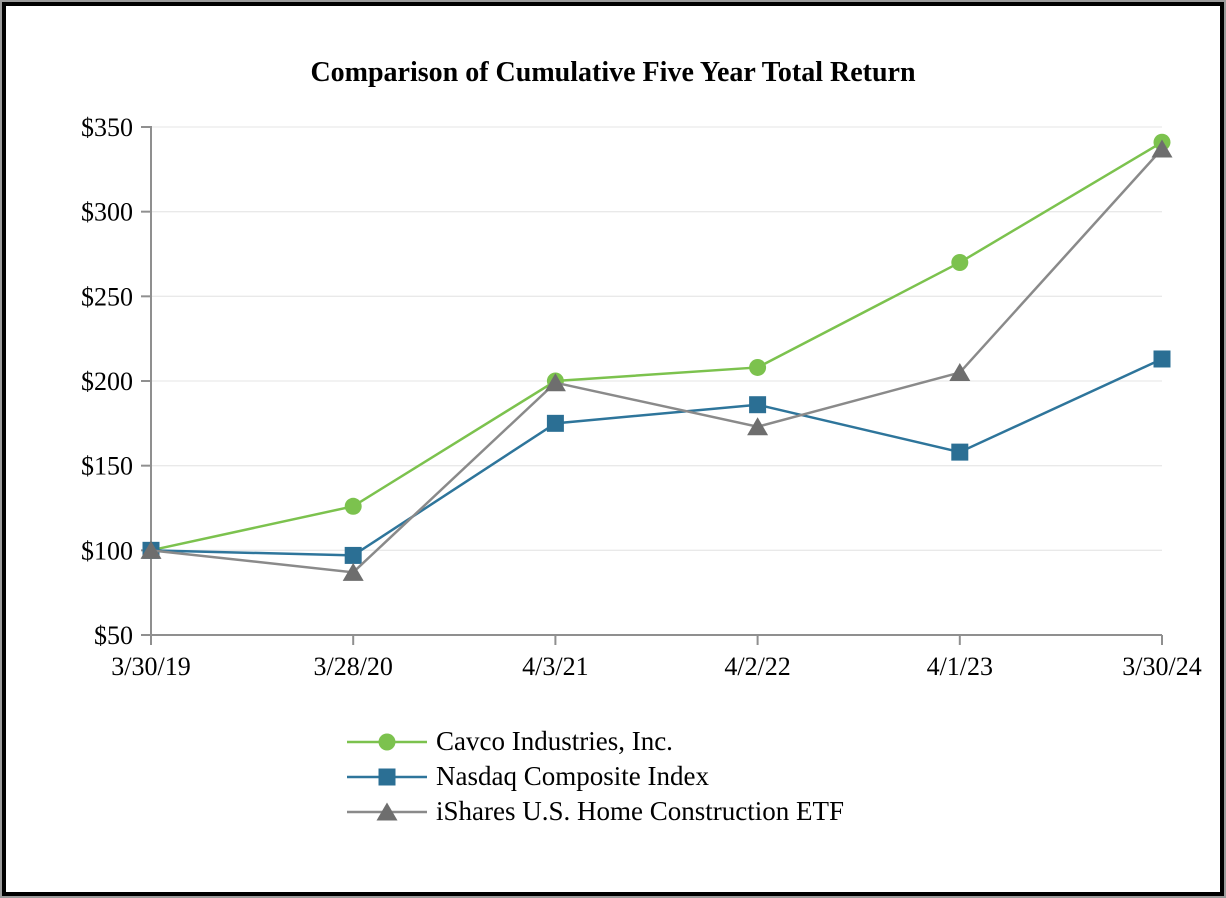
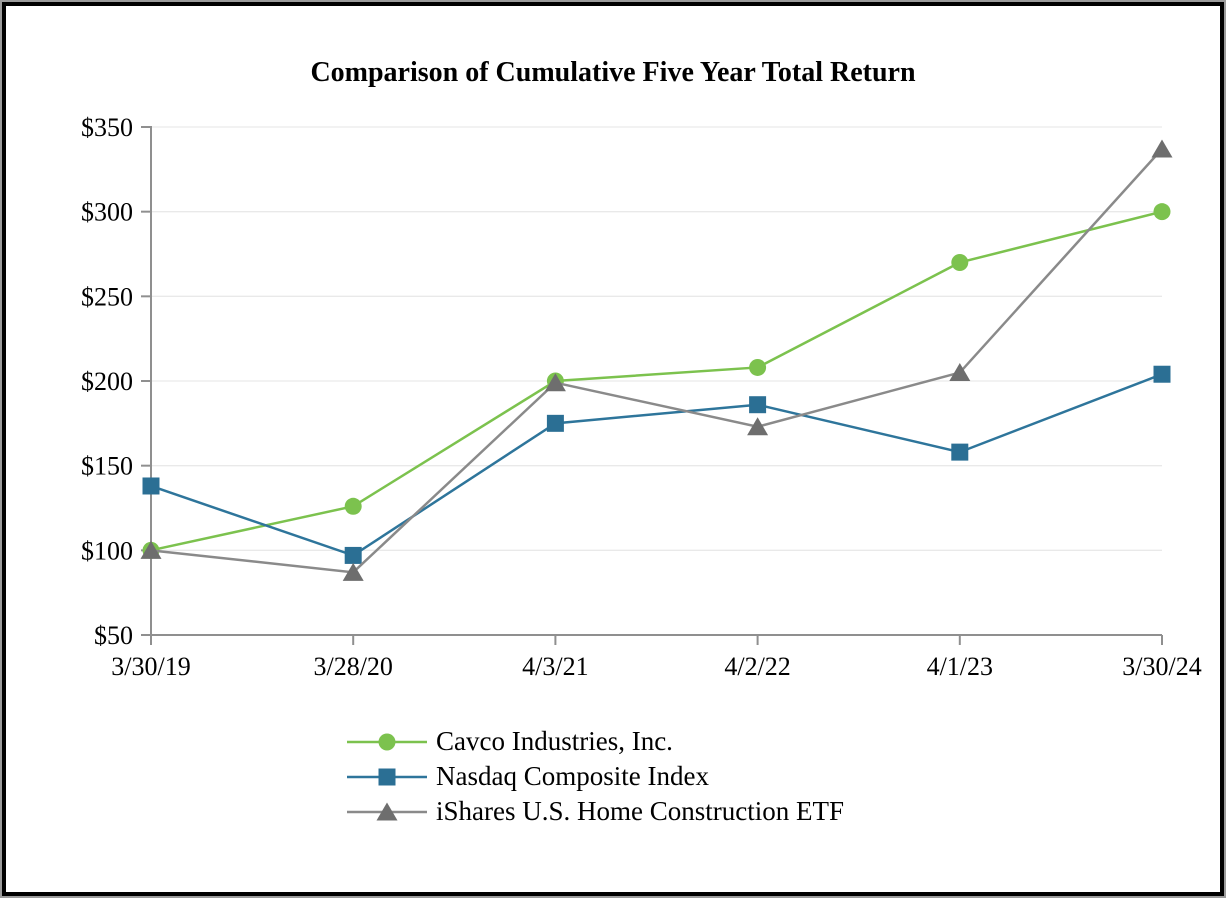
Nasdaq Composite Index/3/30/19: $100 -> $138
Cavco Industries, Inc./3/30/24: $341 -> $300
Nasdaq Composite Index/3/30/24: $213 -> $204
